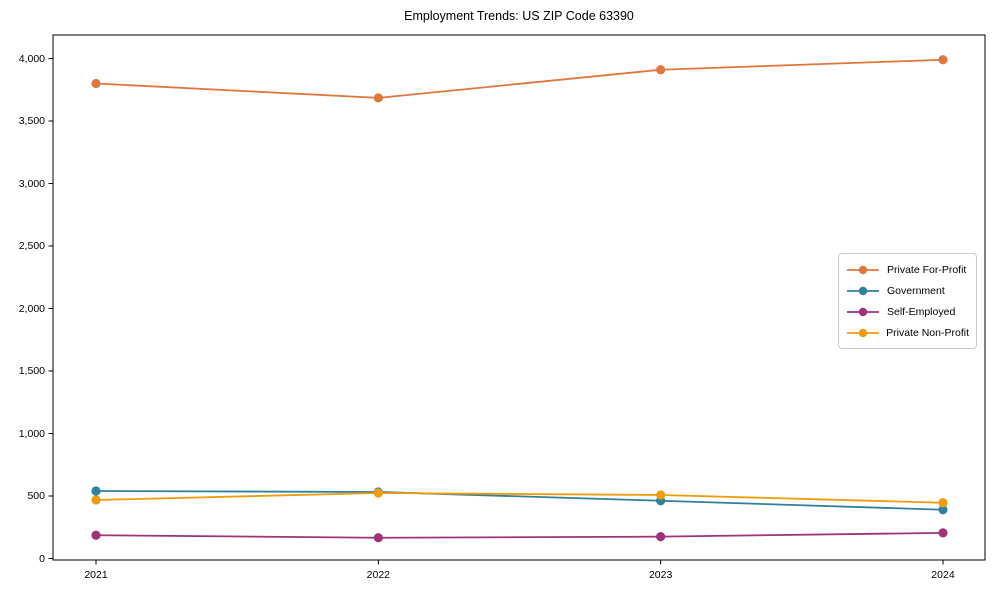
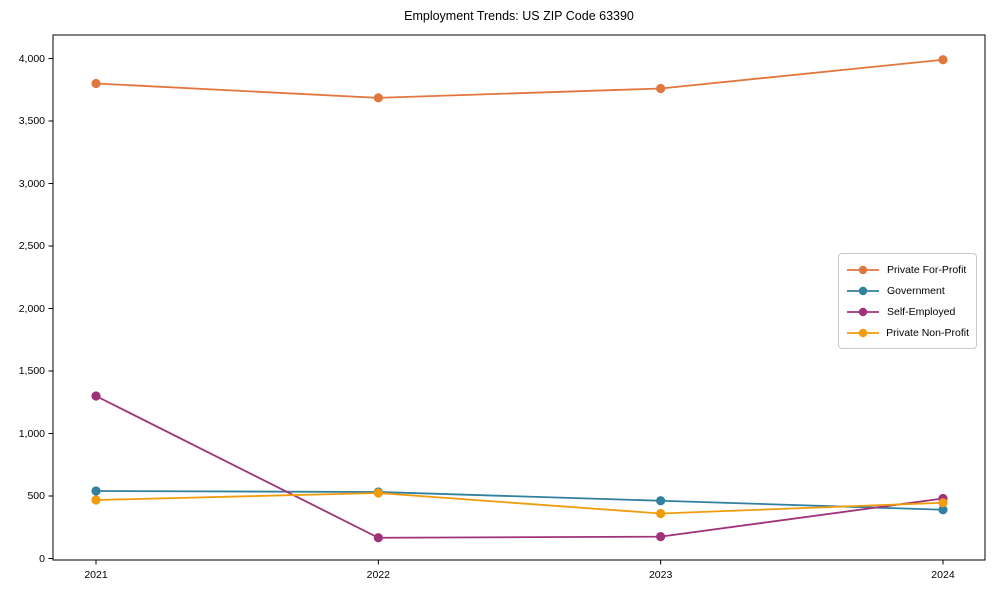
Self-Employed/2021: 190 -> 1300
Private For-Profit/2023: 3910 -> 3760
Private Non-Profit/2023: 510 -> 360
Self-Employed/2024: 200 -> 480
